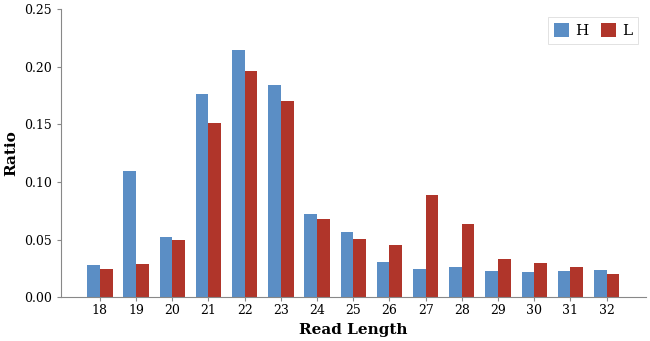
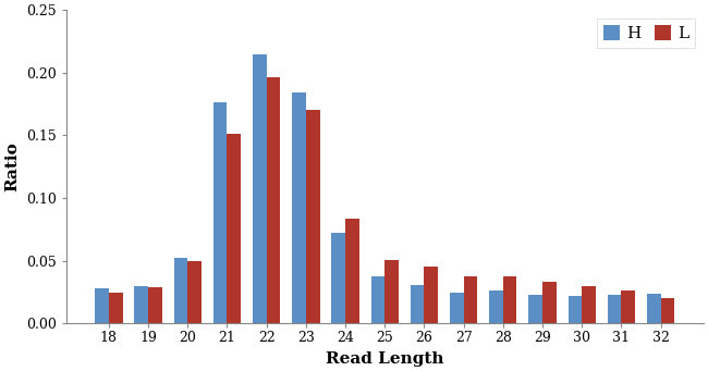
H/19: 0.110 -> 0.030
L/24: 0.068 -> 0.084
H/25: 0.057 -> 0.038
L/27: 0.089 -> 0.038
L/28: 0.064 -> 0.038
